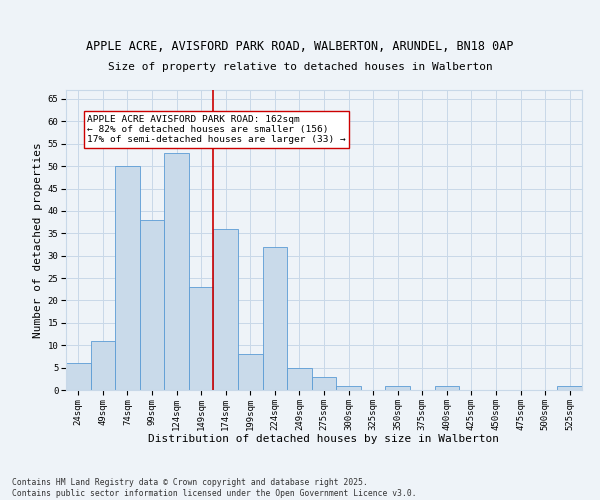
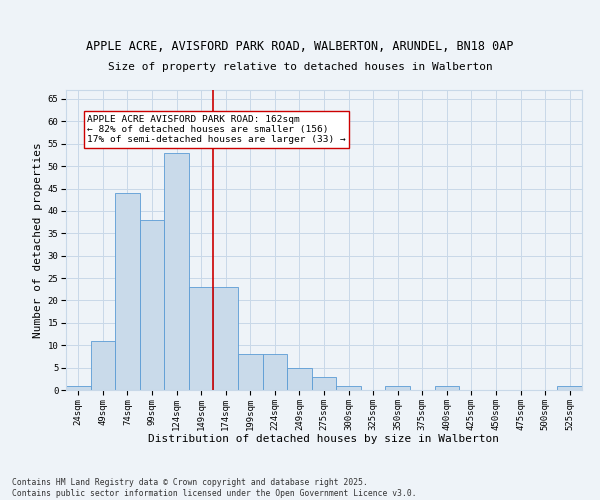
24sqm: 6 -> 1
74sqm: 50 -> 44
174sqm: 36 -> 23
224sqm: 32 -> 8
